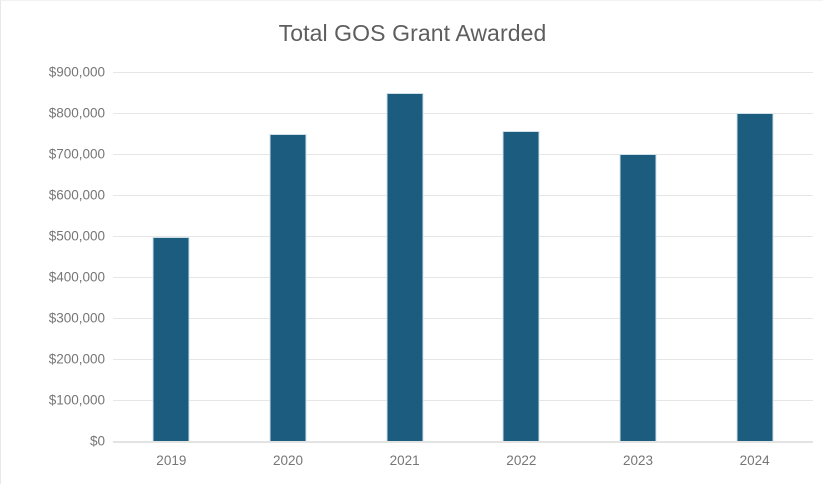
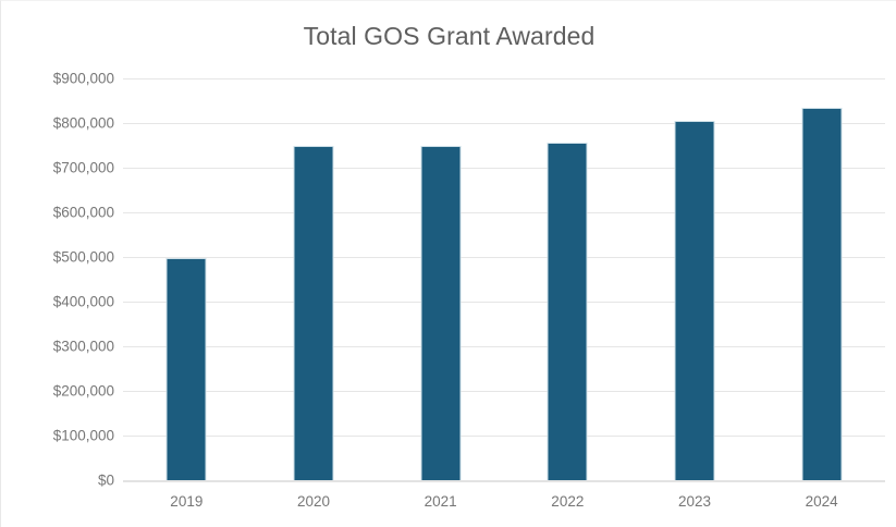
2021: $850000 -> $750000
2023: $700000 -> $800000
2024: $800000 -> $840000
